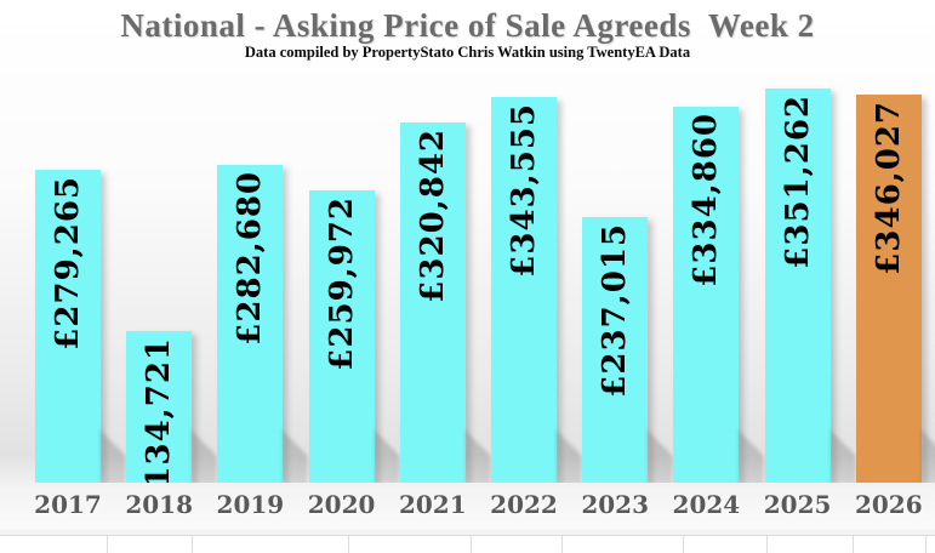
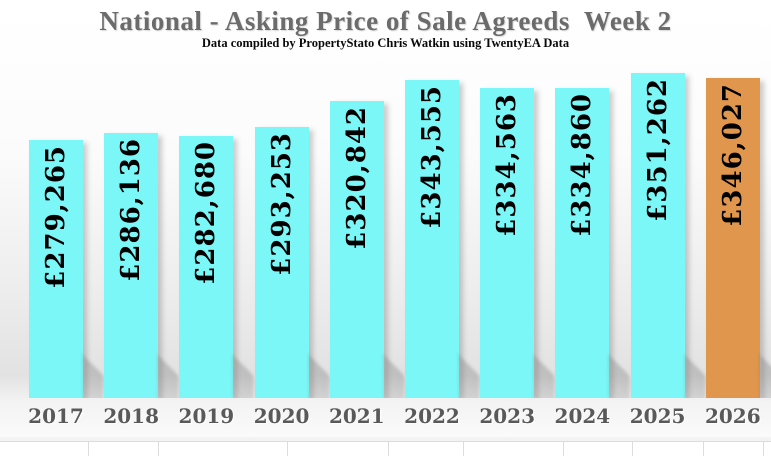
2018: £134,721 -> £286,136
2020: £259,972 -> £293,253
2023: £237,015 -> £334,563
